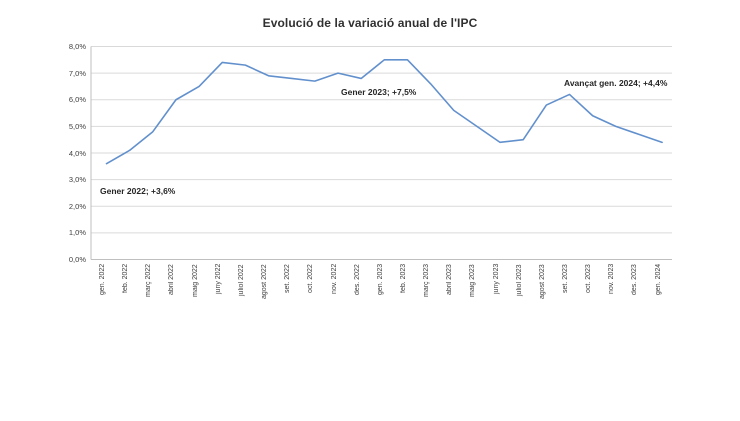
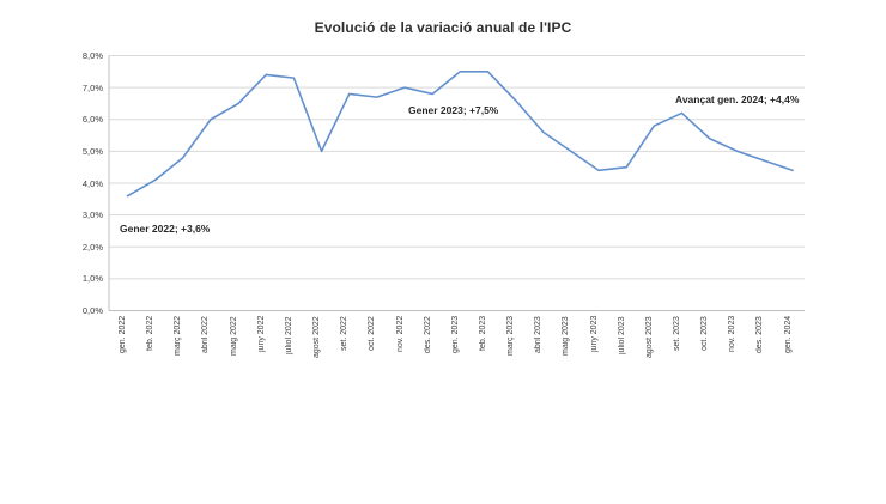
agost 2022: 6,9% -> 5,0%
